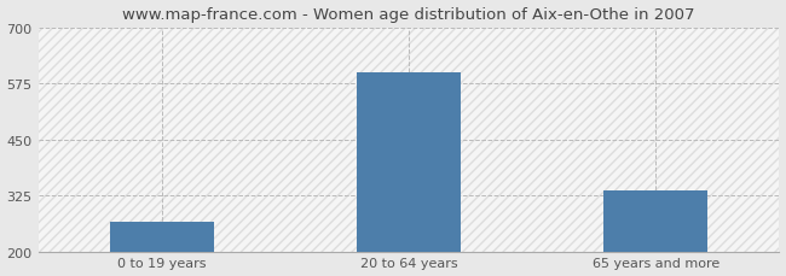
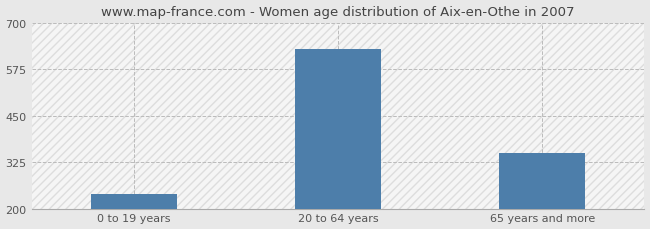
0 to 19 years: 265 -> 240
20 to 64 years: 600 -> 630
65 years and more: 335 -> 350
